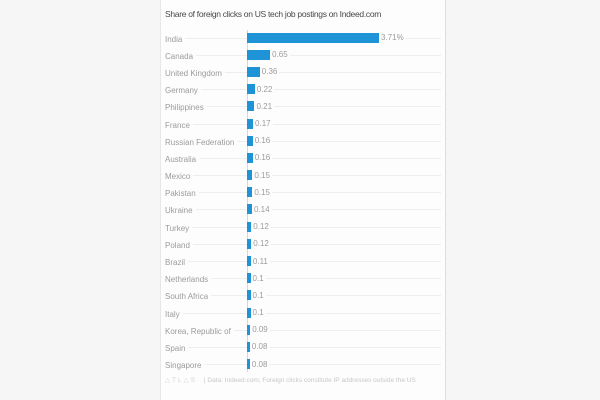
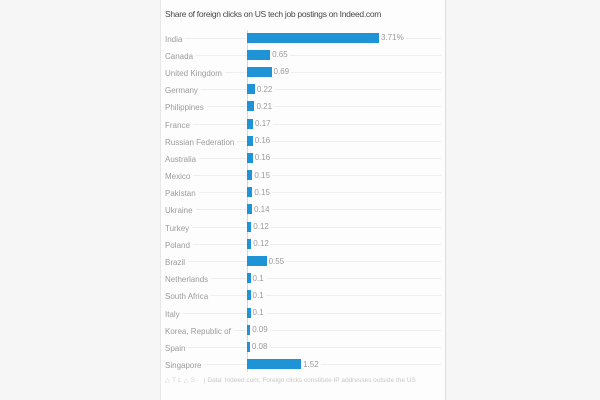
United Kingdom: 0.36 -> 0.69
Brazil: 0.11 -> 0.55
Singapore: 0.08 -> 1.52
